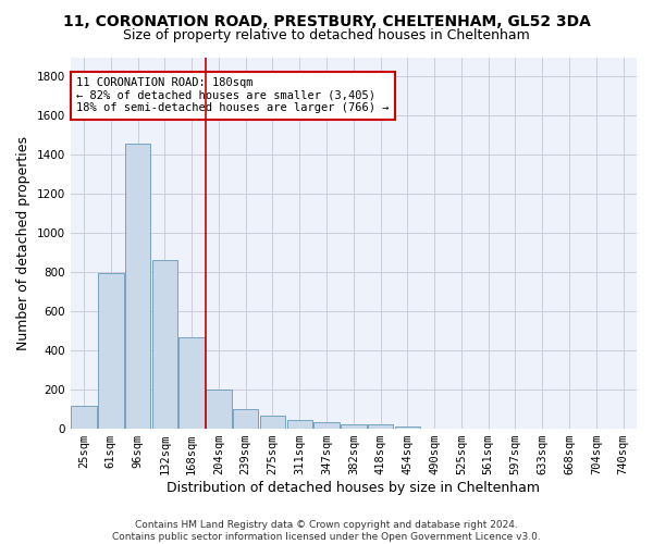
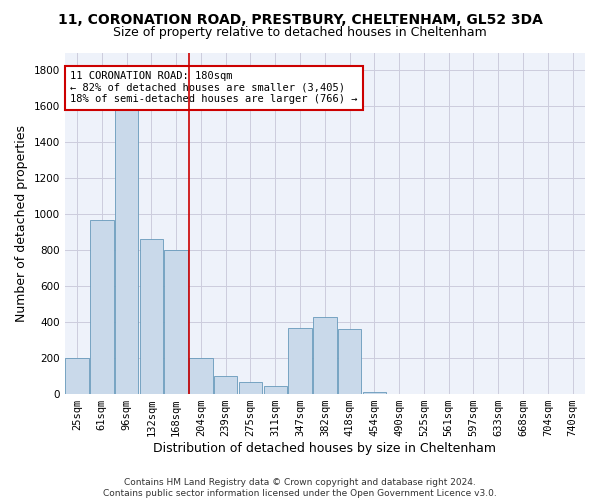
25sqm: 120 -> 200
61sqm: 800 -> 970
96sqm: 1460 -> 1580
168sqm: 470 -> 800
347sqm: 30 -> 370
382sqm: 20 -> 430
418sqm: 20 -> 360
